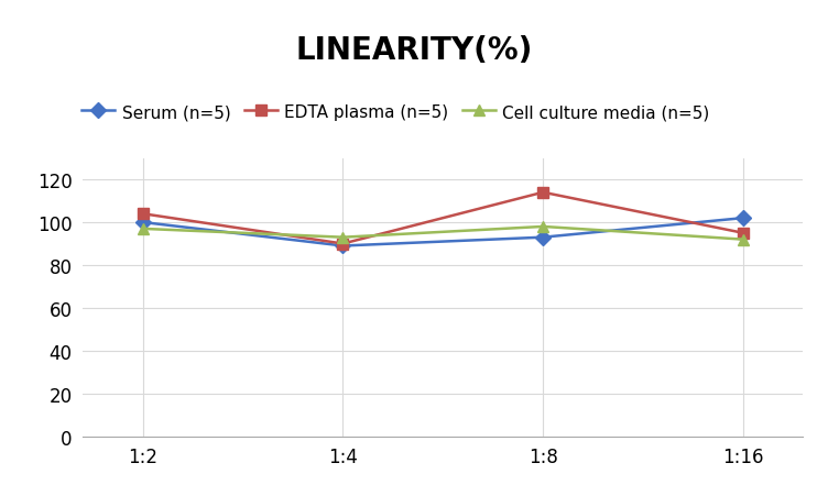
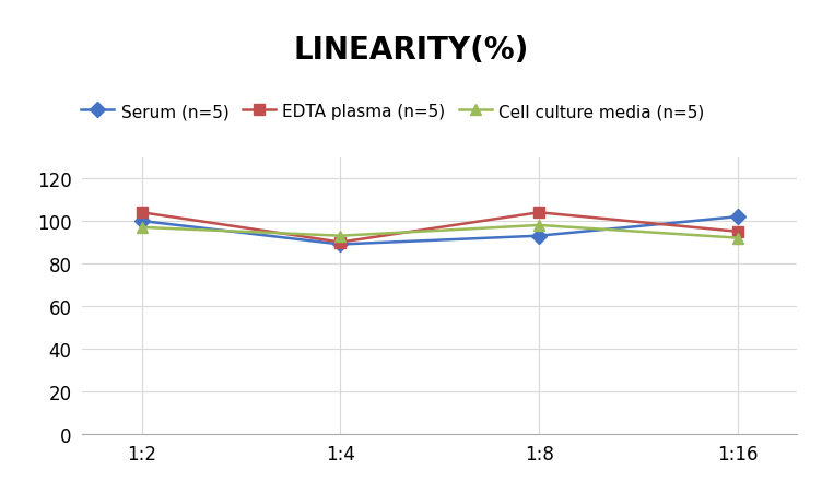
EDTA plasma (n=5)/1:8: 114 -> 104
